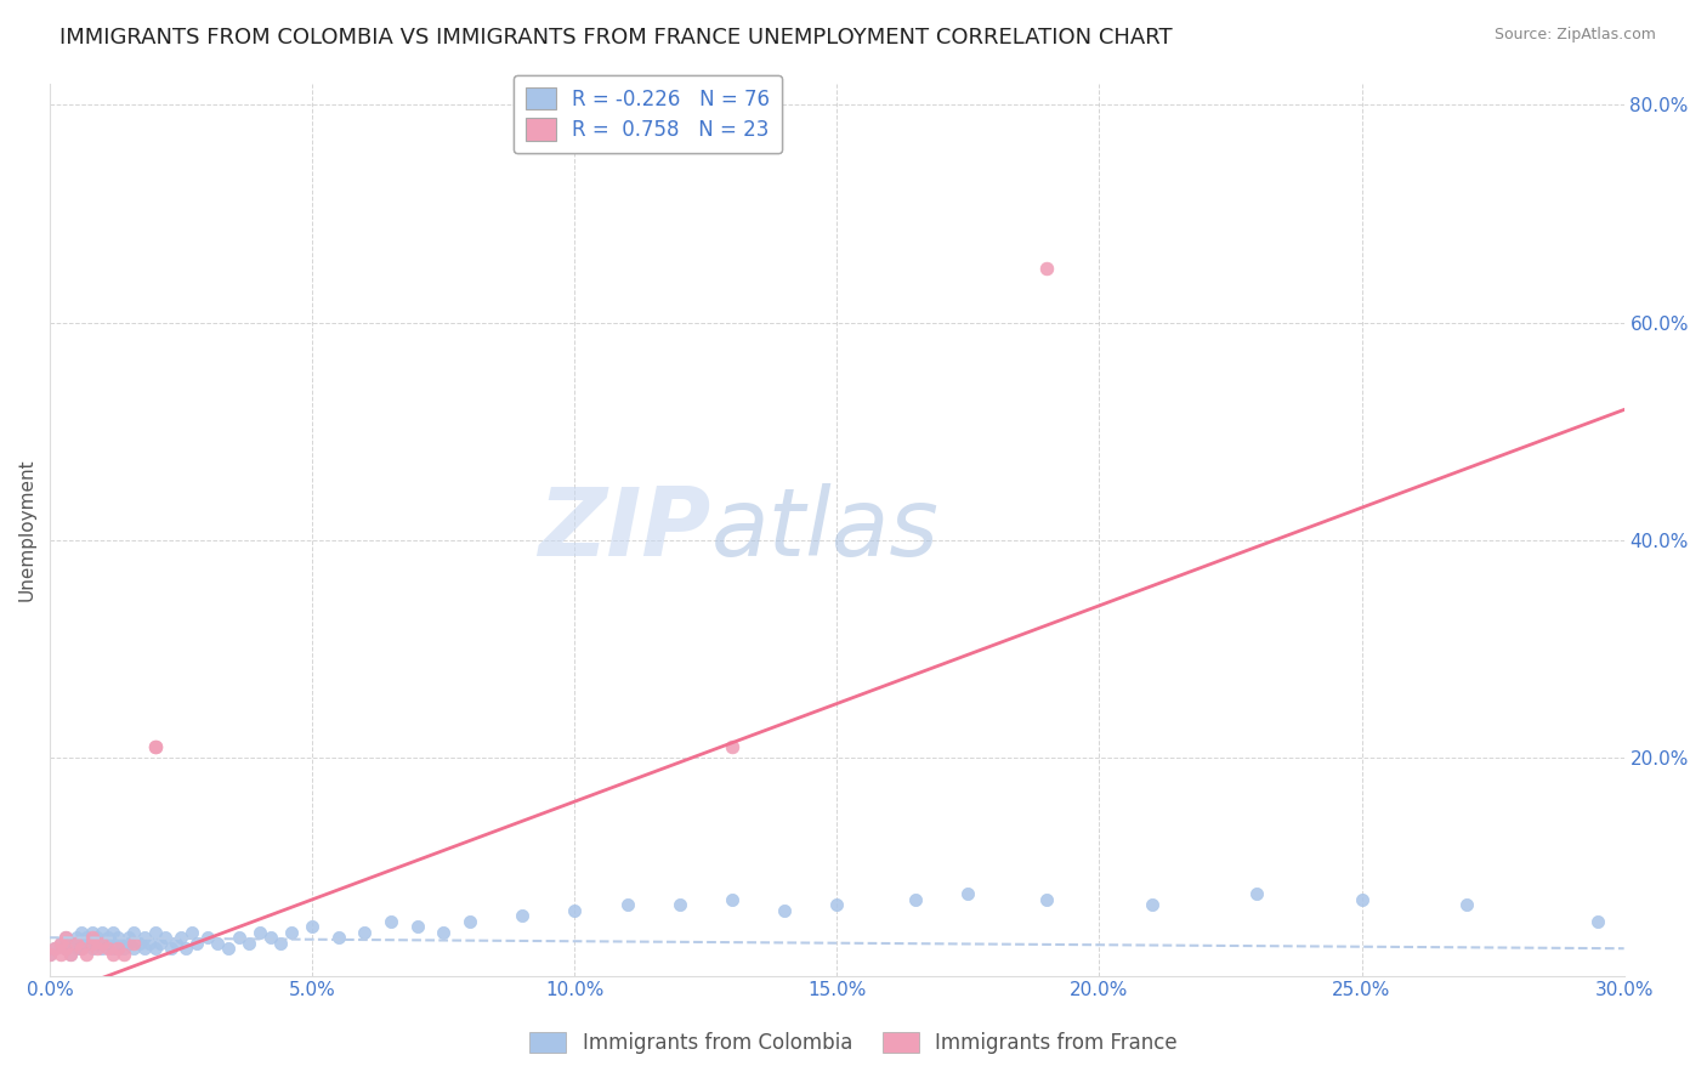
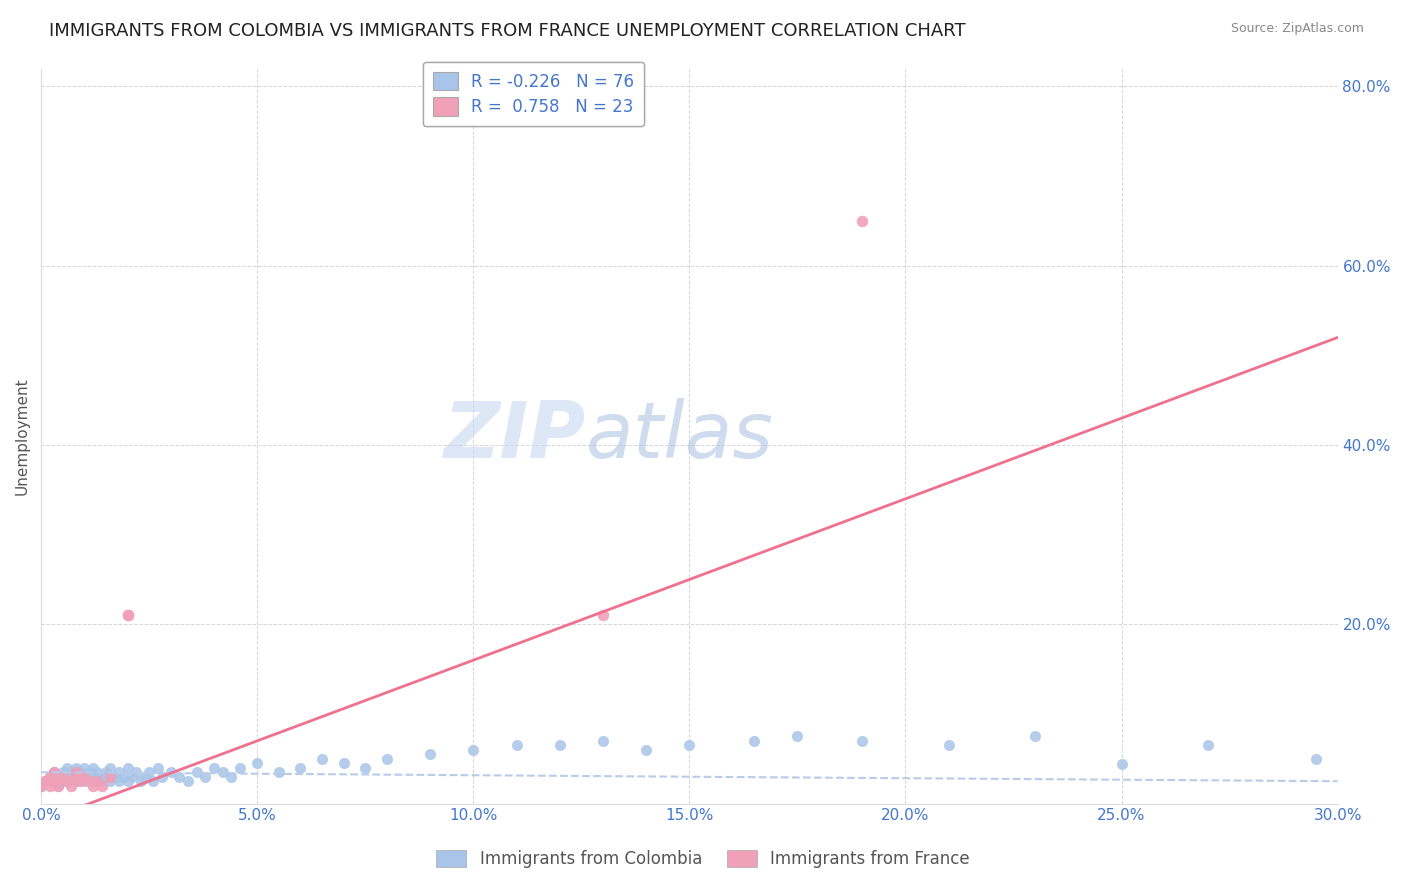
Immigrants from Colombia/25.0%: 7.0% -> 4.4%
